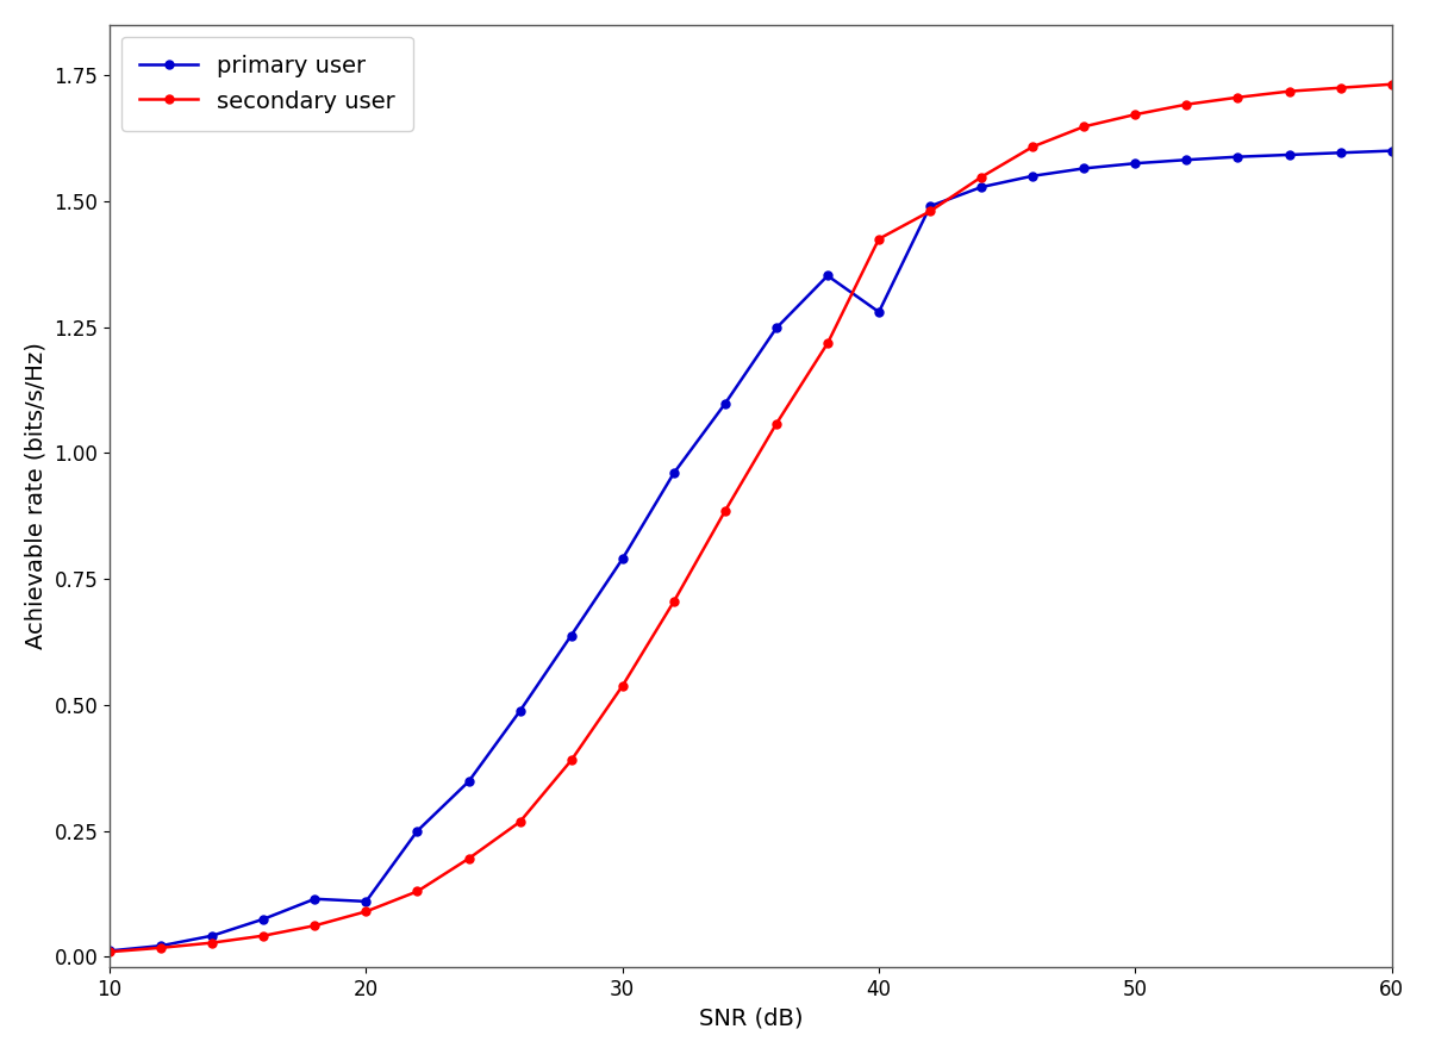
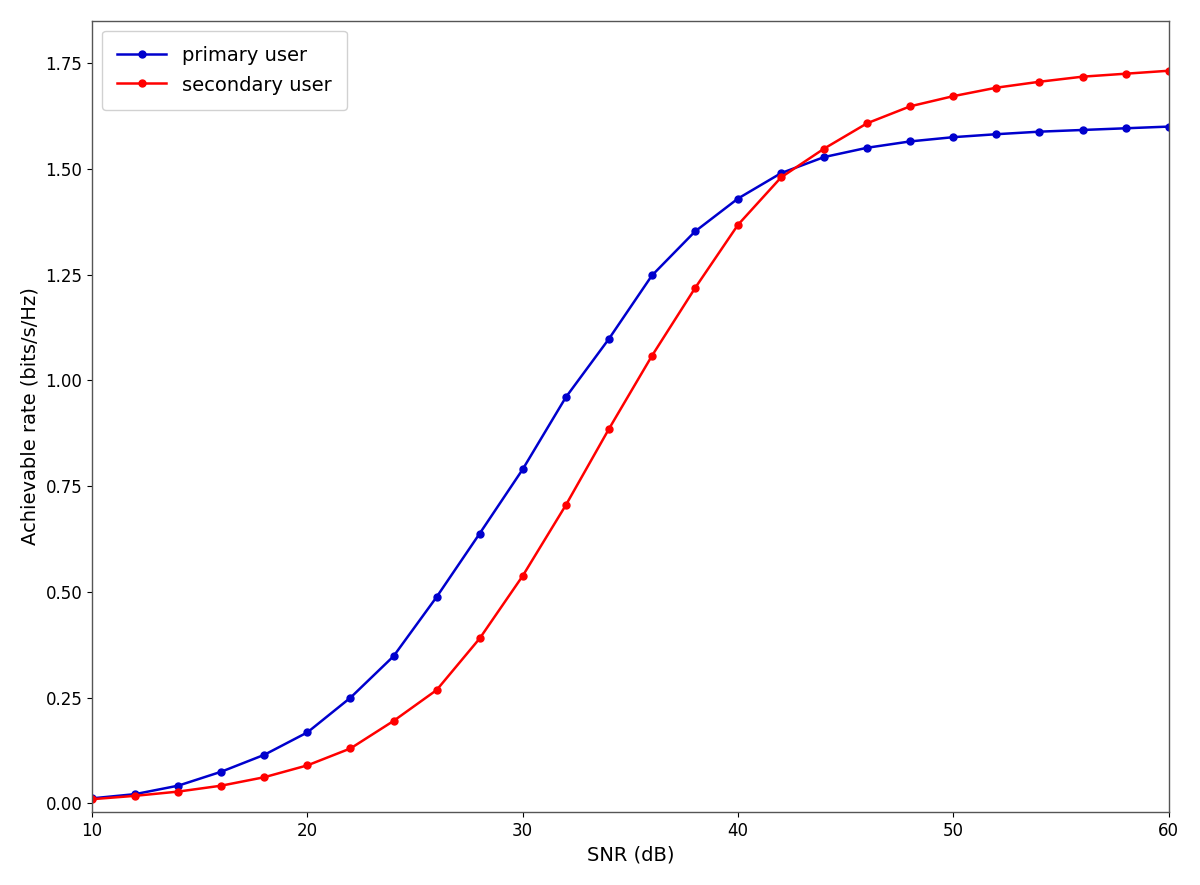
primary user/20: 0.110 -> 0.168
primary user/40: 1.280 -> 1.430
secondary user/40: 1.425 -> 1.368
